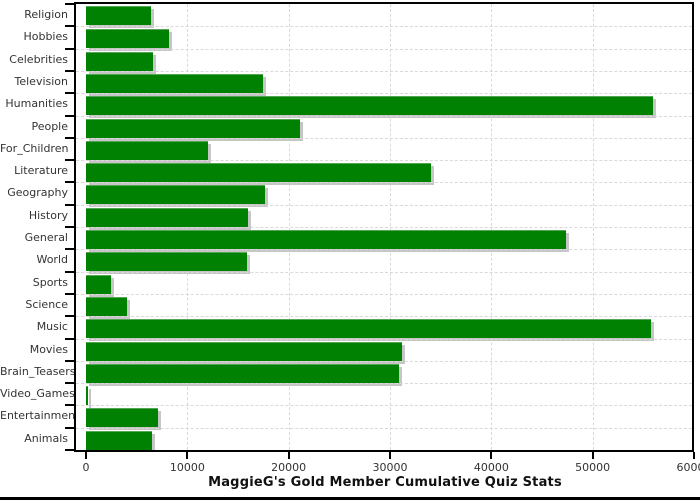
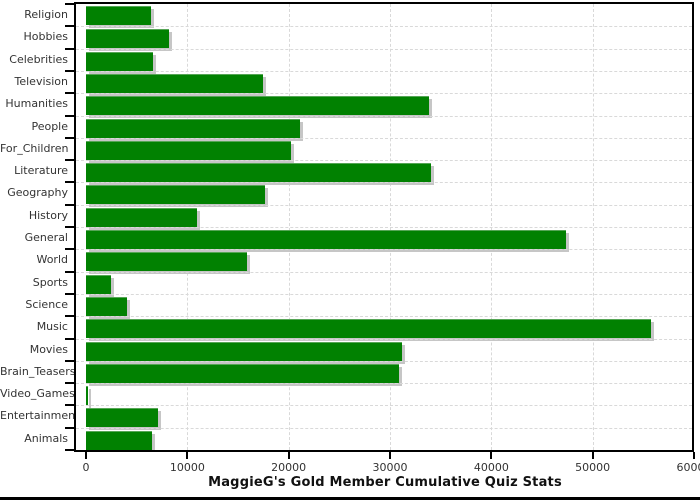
Humanities: 56000 -> 34000
For_Children: 12000 -> 20000
History: 16000 -> 11000
